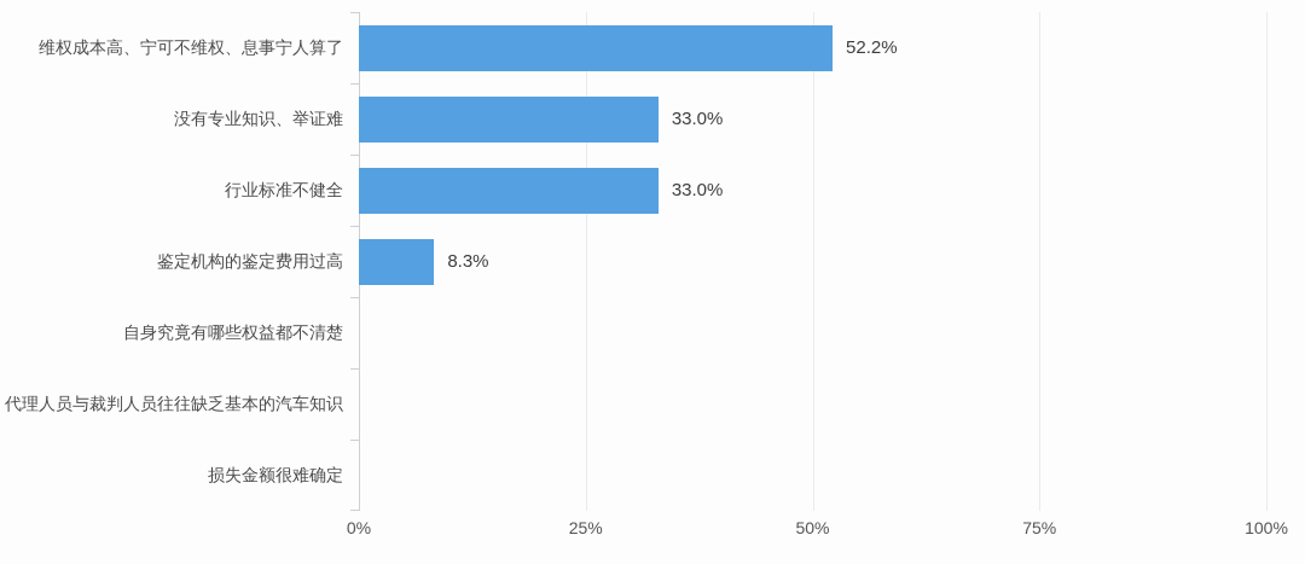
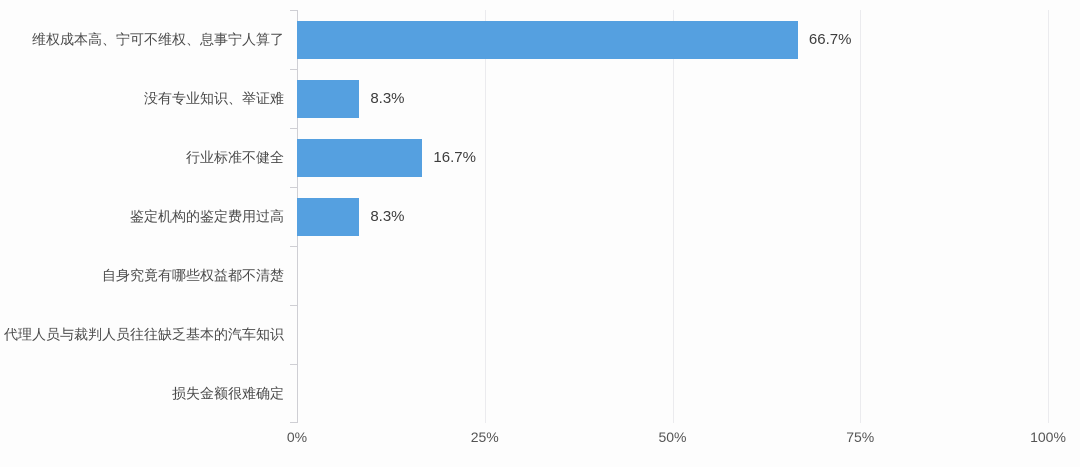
维权成本高、宁可不维权、息事宁人算了: 52.2% -> 66.7%
没有专业知识、举证难: 33.0% -> 8.3%
行业标准不健全: 33.0% -> 16.7%
